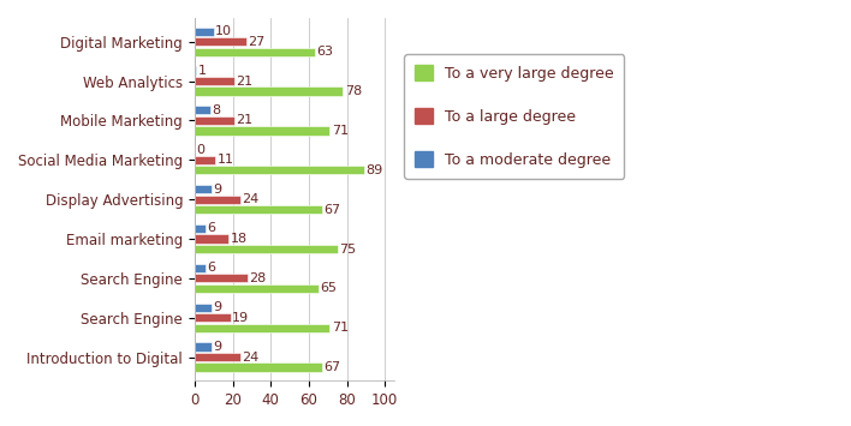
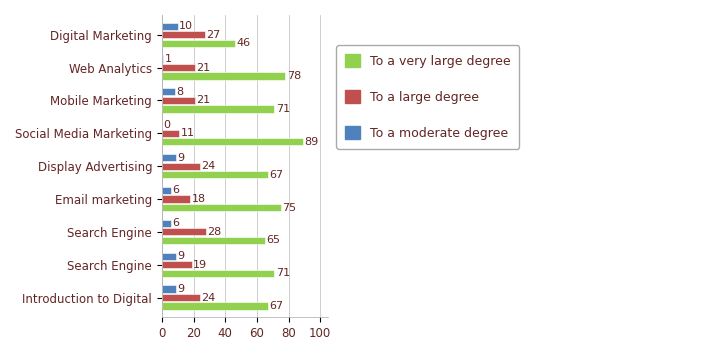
To a very large degree/Digital Marketing: 63 -> 46
